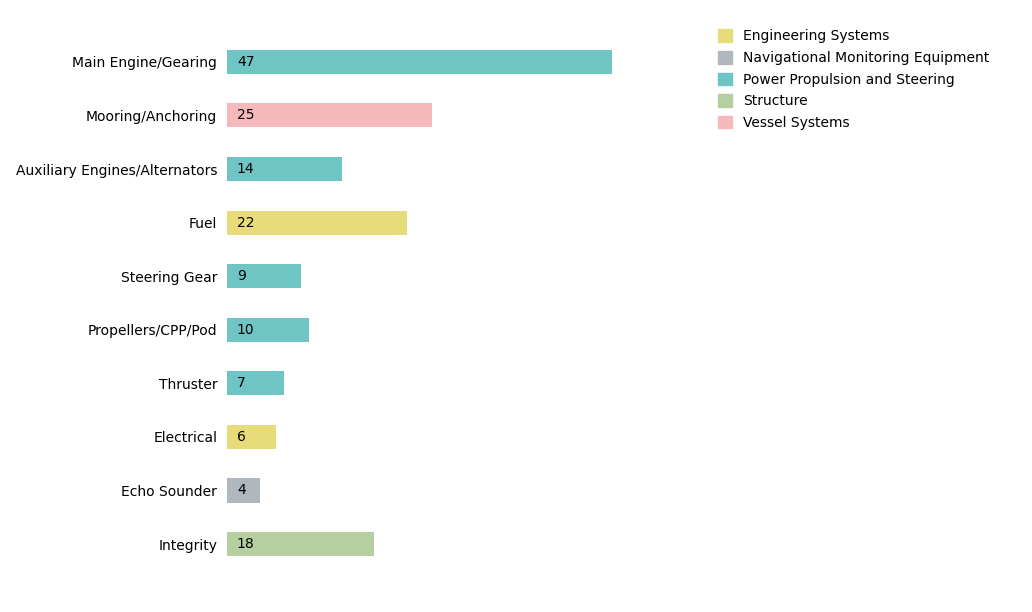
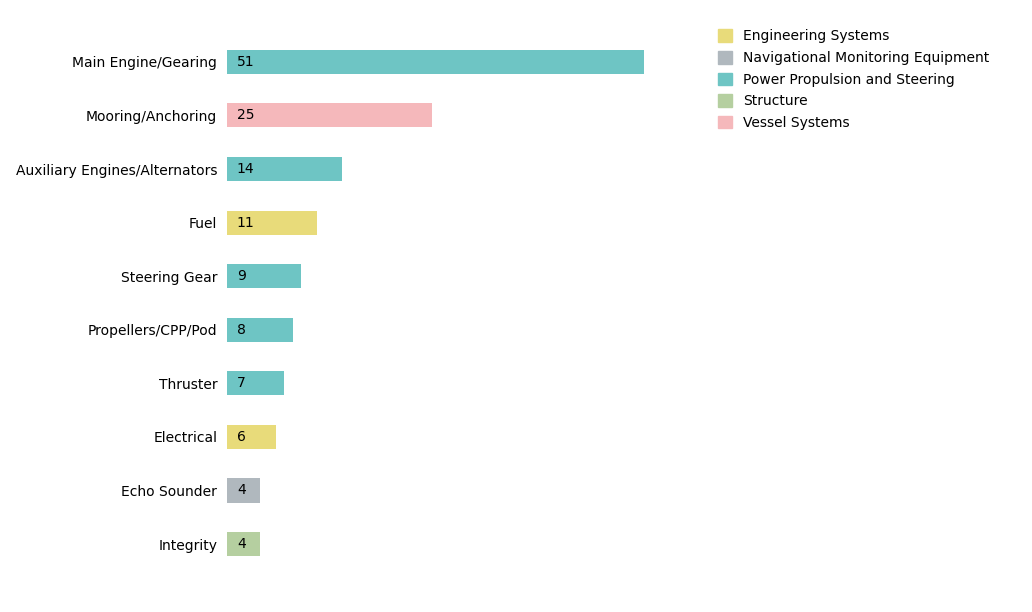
Main Engine/Gearing: 47 -> 51
Fuel: 22 -> 11
Propellers/CPP/Pod: 10 -> 8
Integrity: 18 -> 4
